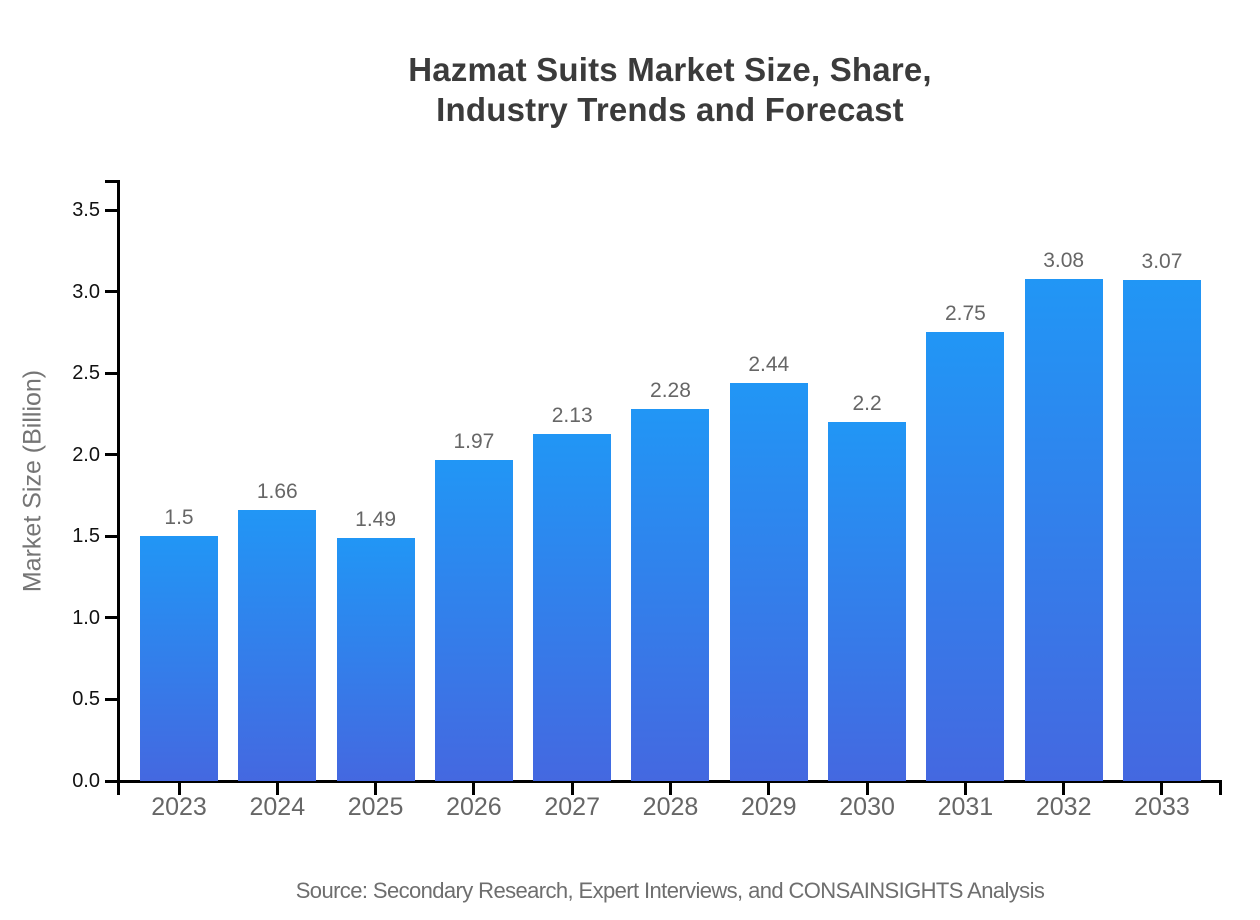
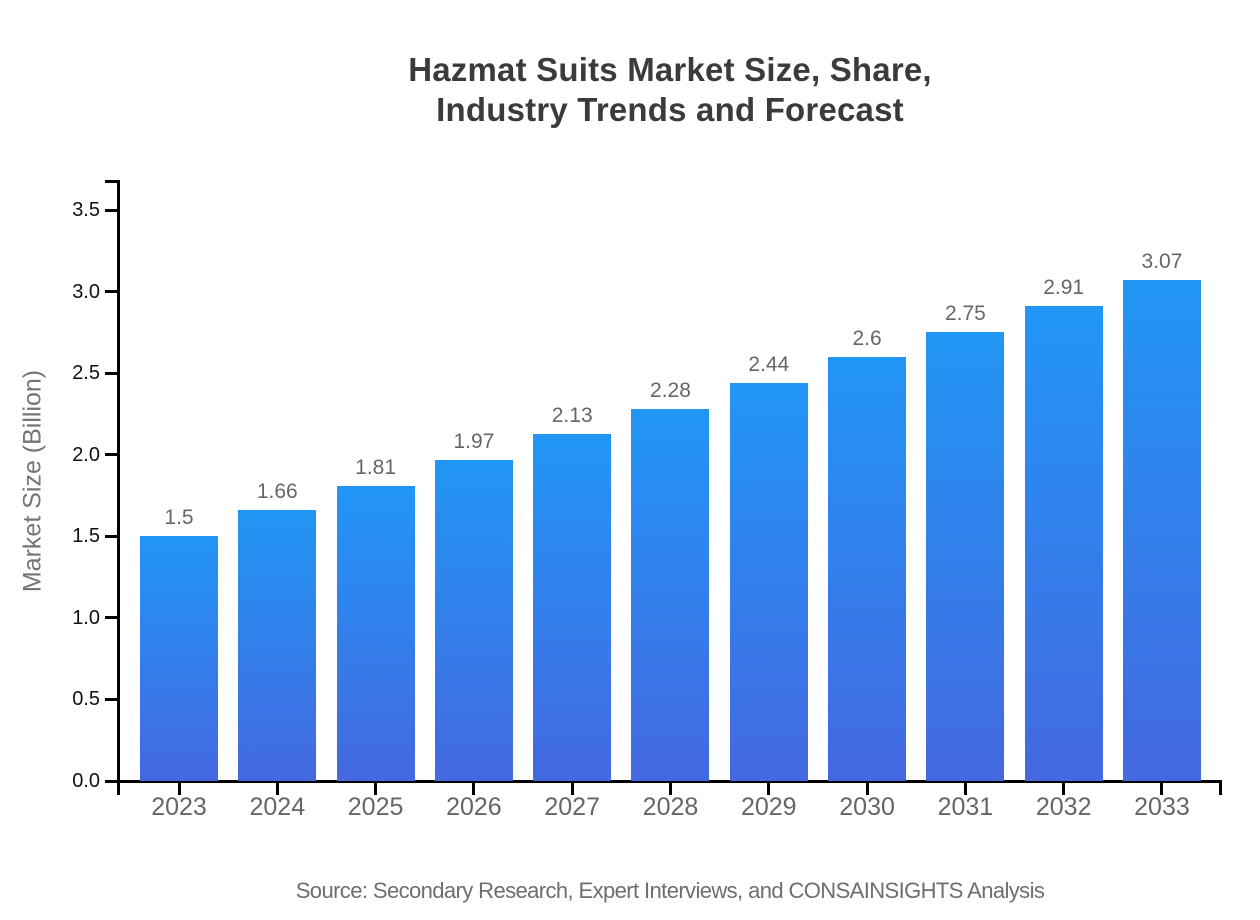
2025: 1.49 -> 1.81
2030: 2.2 -> 2.6
2032: 3.08 -> 2.91
